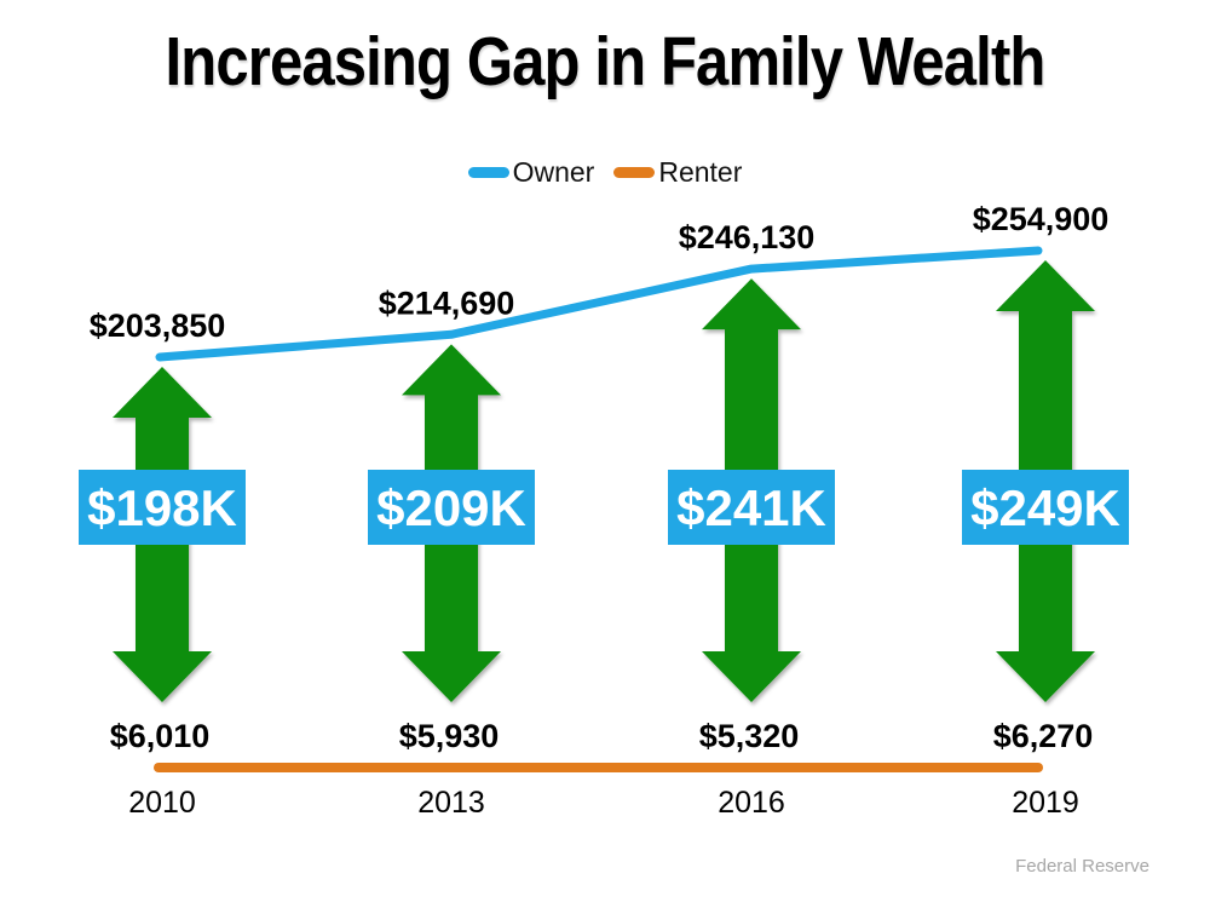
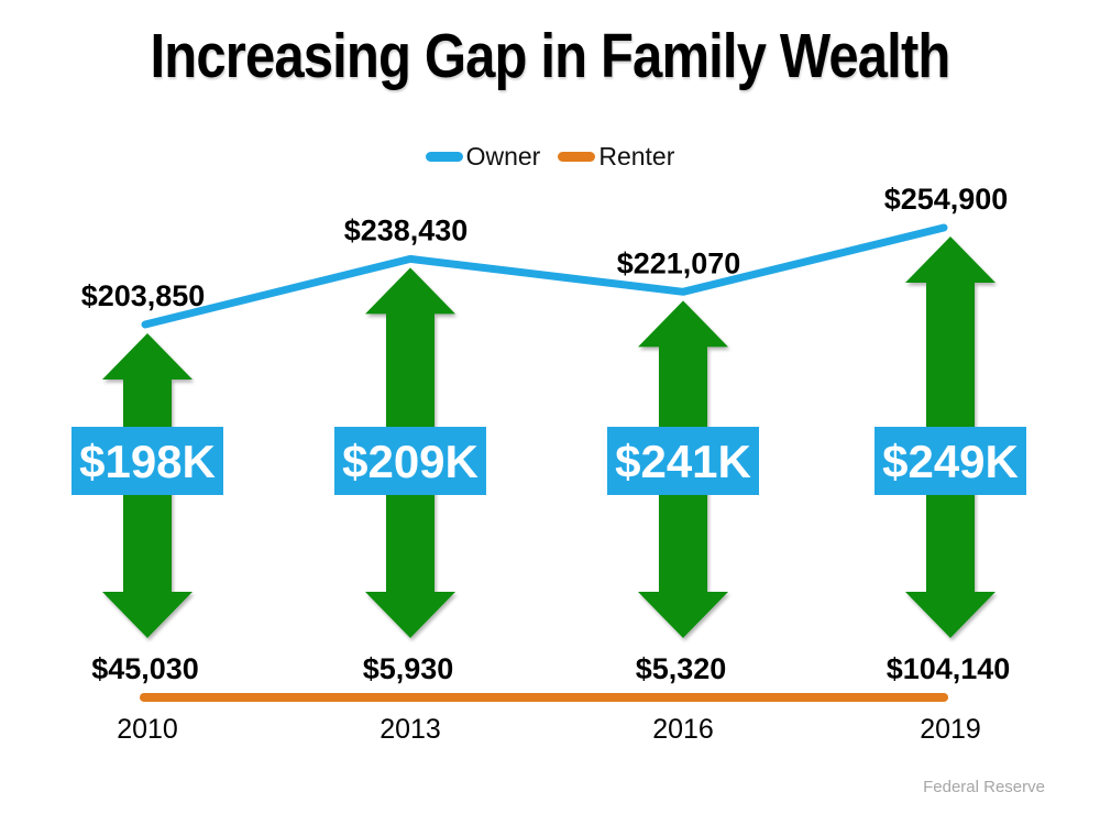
Renter/2010: $6,010 -> $45,030
Owner/2013: $214,690 -> $238,430
Owner/2016: $246,130 -> $221,070
Renter/2019: $6,270 -> $104,140
